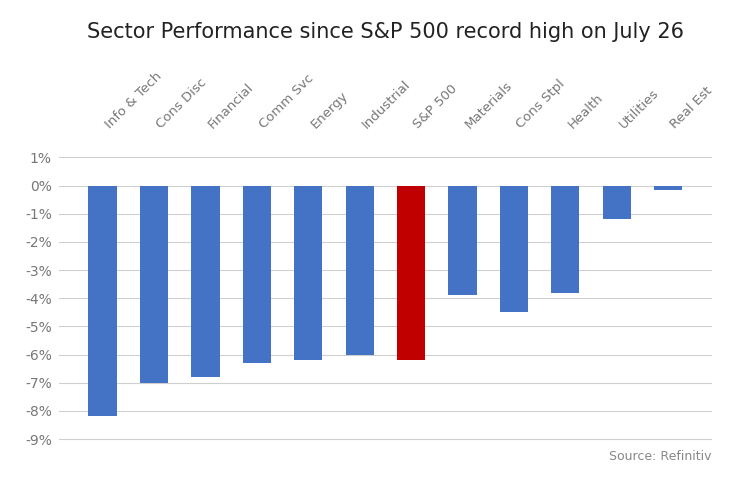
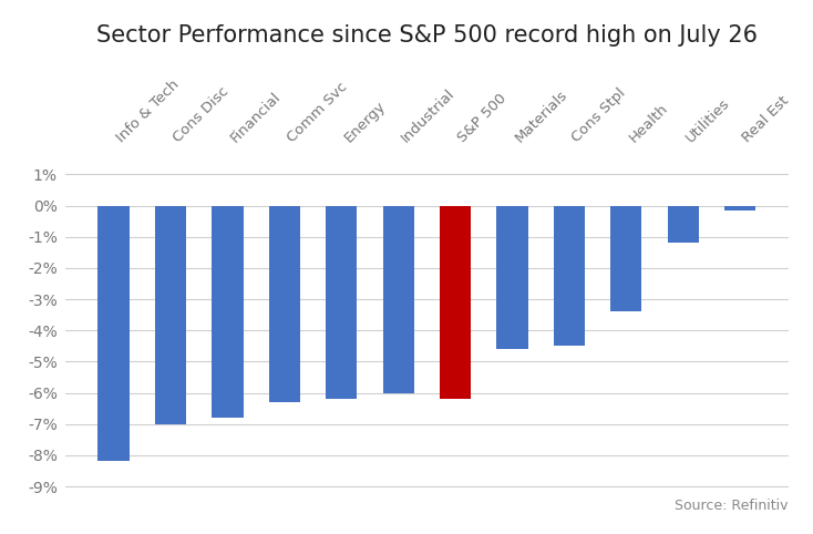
Materials: -3.90% -> -4.60%
Health: -3.80% -> -3.40%
